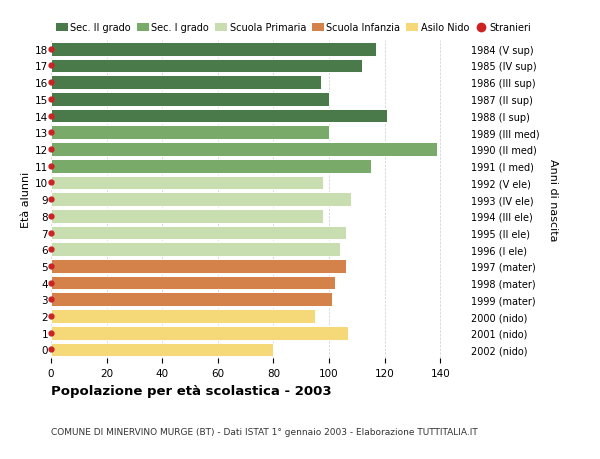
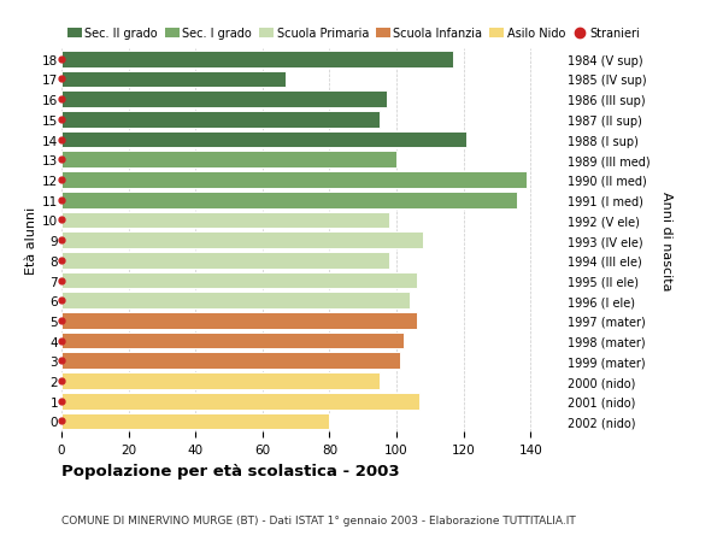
17: 112 -> 67
15: 100 -> 95
11: 115 -> 136
